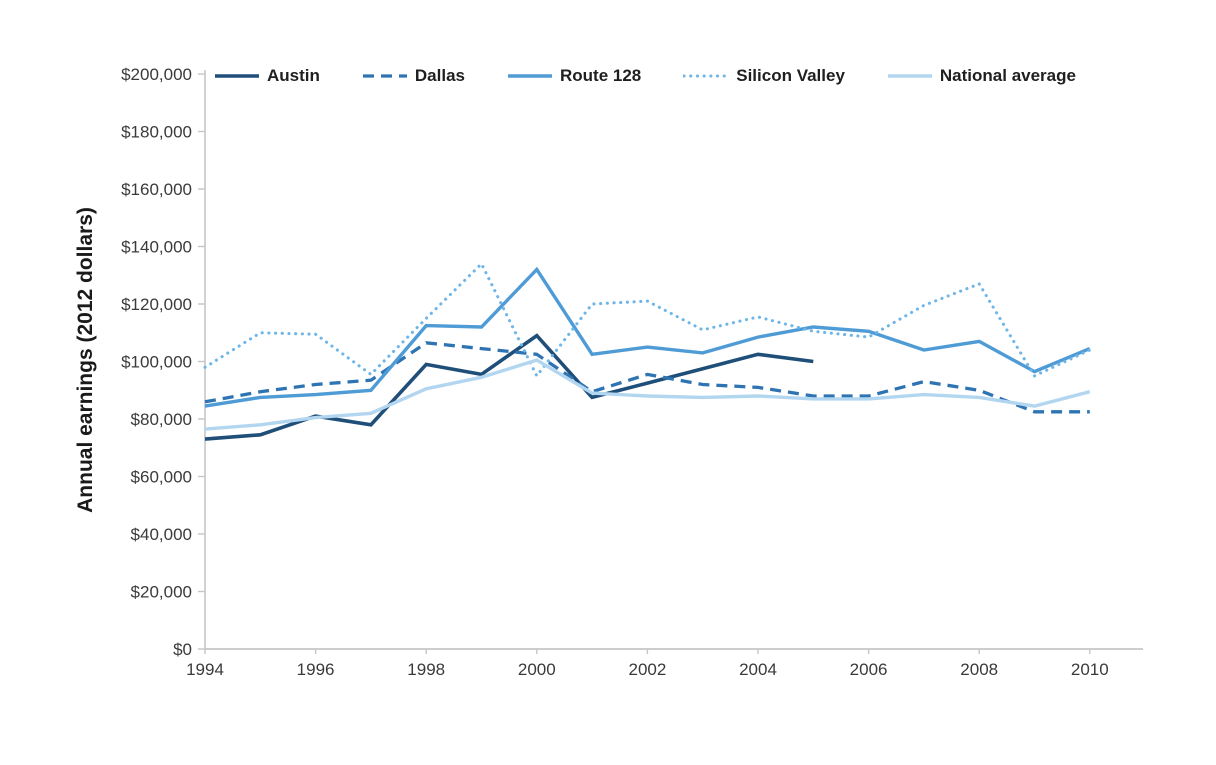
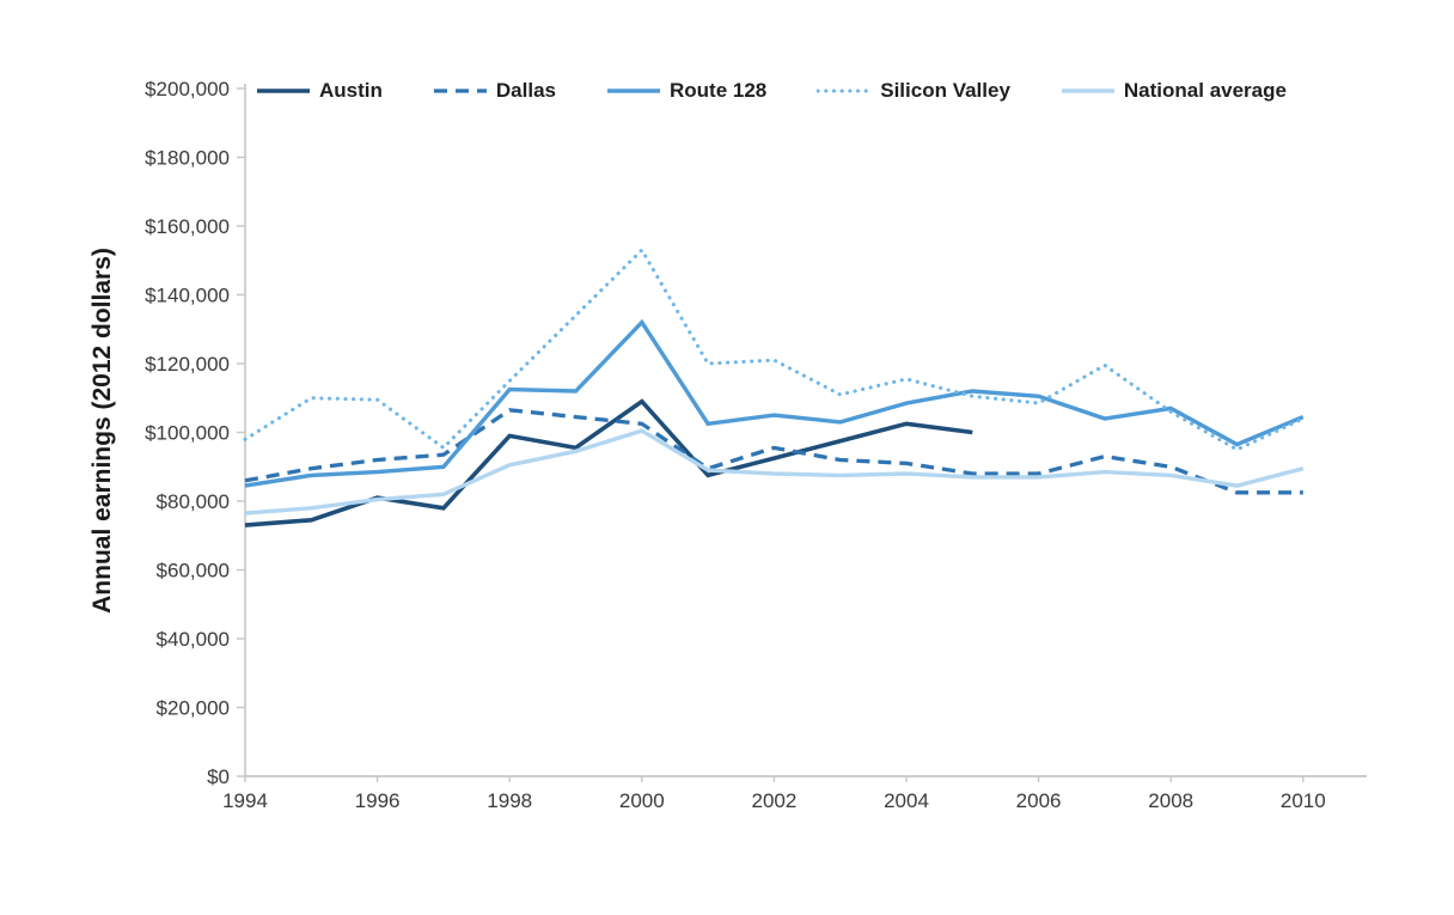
Silicon Valley/2000: $95000 -> $153000
Silicon Valley/2008: $127000 -> $106000
